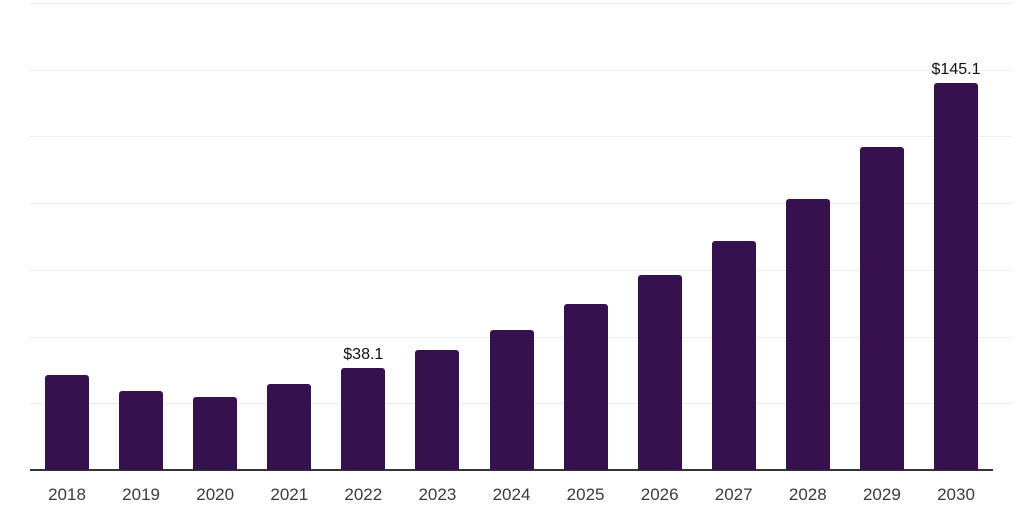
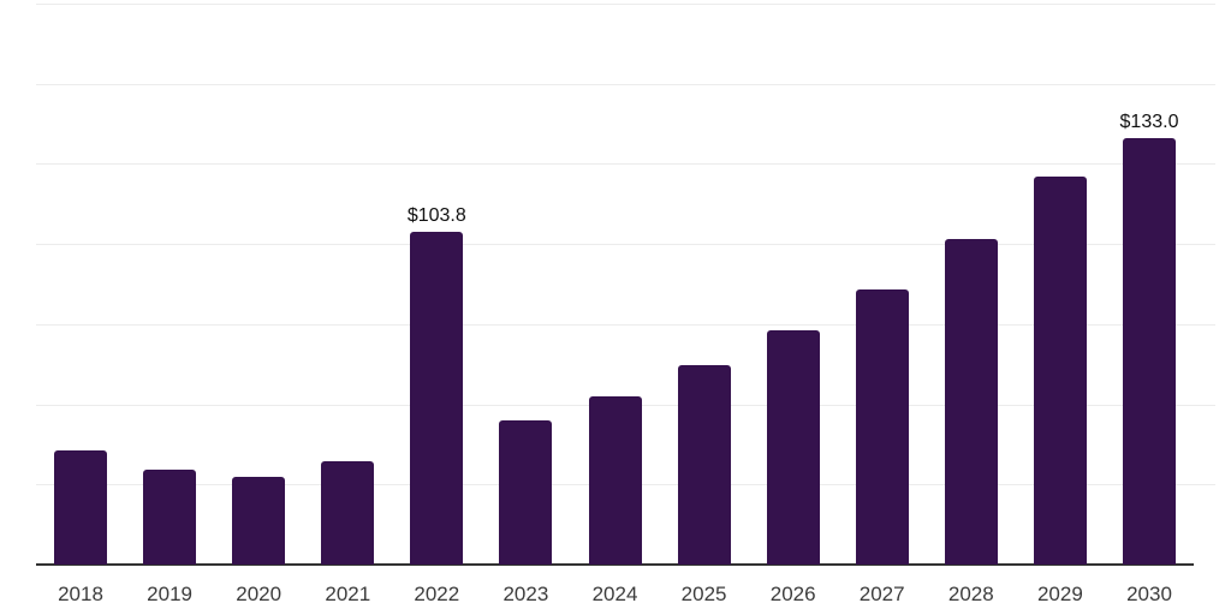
2022: $38.1 -> $103.8
2030: $145.1 -> $133.0
